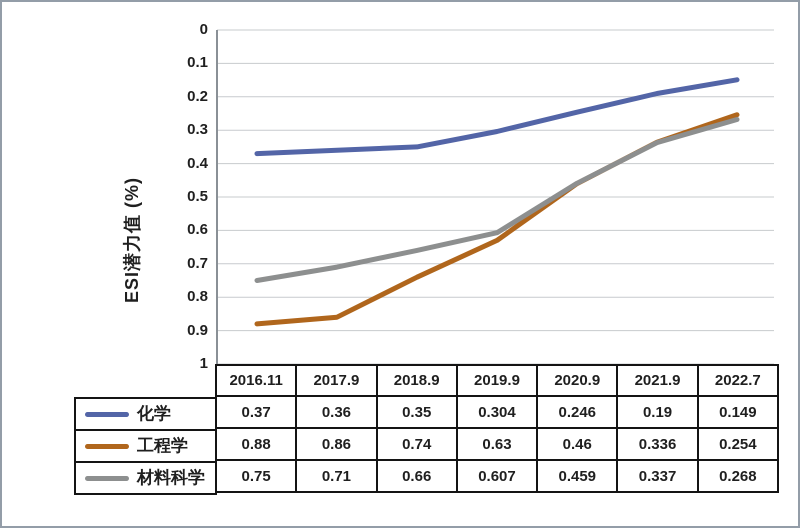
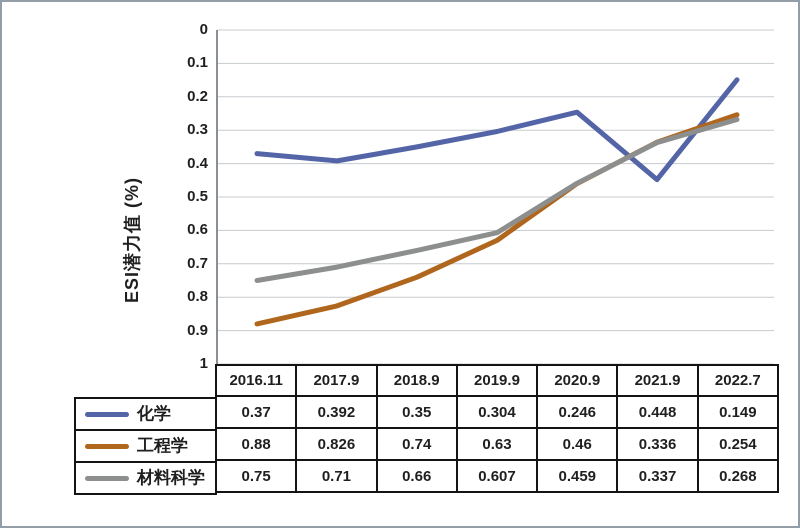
化学/2017.9: 0.36 -> 0.392
工程学/2017.9: 0.86 -> 0.826
化学/2021.9: 0.19 -> 0.448
